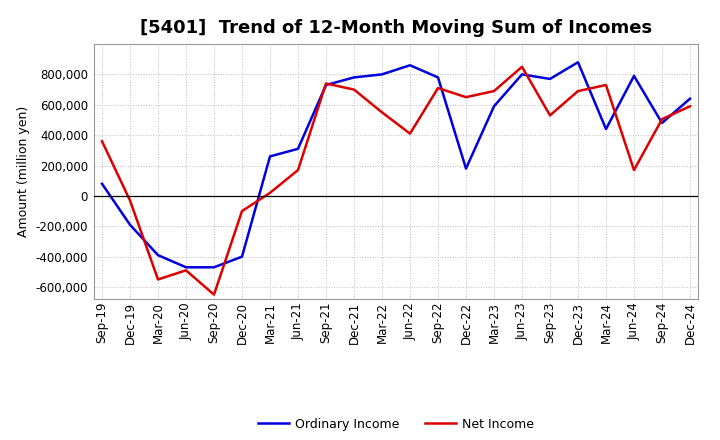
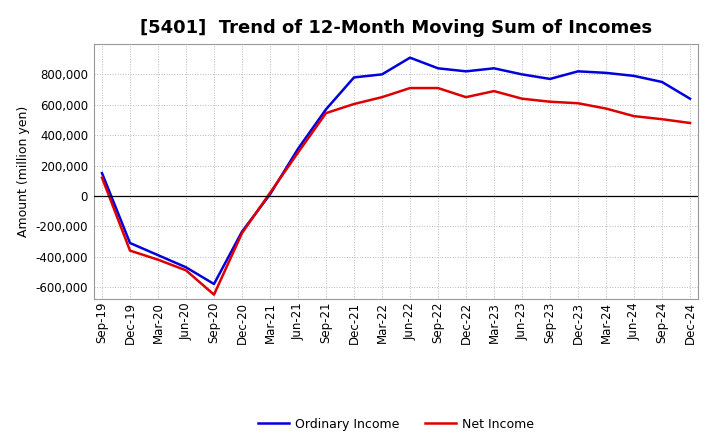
Ordinary Income/Sep-19: 80,000 -> 150,000
Net Income/Sep-19: 360,000 -> 120,000
Ordinary Income/Dec-19: -190,000 -> -310,000
Net Income/Dec-19: -30,000 -> -360,000
Net Income/Mar-20: -550,000 -> -420,000
Ordinary Income/Sep-20: -470,000 -> -580,000
Ordinary Income/Dec-20: -400,000 -> -240,000
Net Income/Dec-20: -100,000 -> -240,000
Ordinary Income/Mar-21: 260,000 -> 10,000
Net Income/Jun-21: 170,000 -> 280,000
Ordinary Income/Sep-21: 730,000 -> 570,000
Net Income/Sep-21: 740,000 -> 540,000
Net Income/Dec-21: 700,000 -> 600,000
Net Income/Mar-22: 550,000 -> 650,000
Ordinary Income/Jun-22: 860,000 -> 910,000
Net Income/Jun-22: 410,000 -> 710,000
Ordinary Income/Sep-22: 780,000 -> 840,000
Ordinary Income/Dec-22: 180,000 -> 820,000
Ordinary Income/Mar-23: 590,000 -> 840,000
Net Income/Jun-23: 850,000 -> 640,000
Net Income/Sep-23: 530,000 -> 620,000
Ordinary Income/Dec-23: 880,000 -> 820,000
Net Income/Dec-23: 690,000 -> 610,000
Ordinary Income/Mar-24: 440,000 -> 810,000
Net Income/Mar-24: 730,000 -> 580,000
Net Income/Jun-24: 170,000 -> 520,000
Ordinary Income/Sep-24: 480,000 -> 750,000
Net Income/Dec-24: 590,000 -> 480,000
